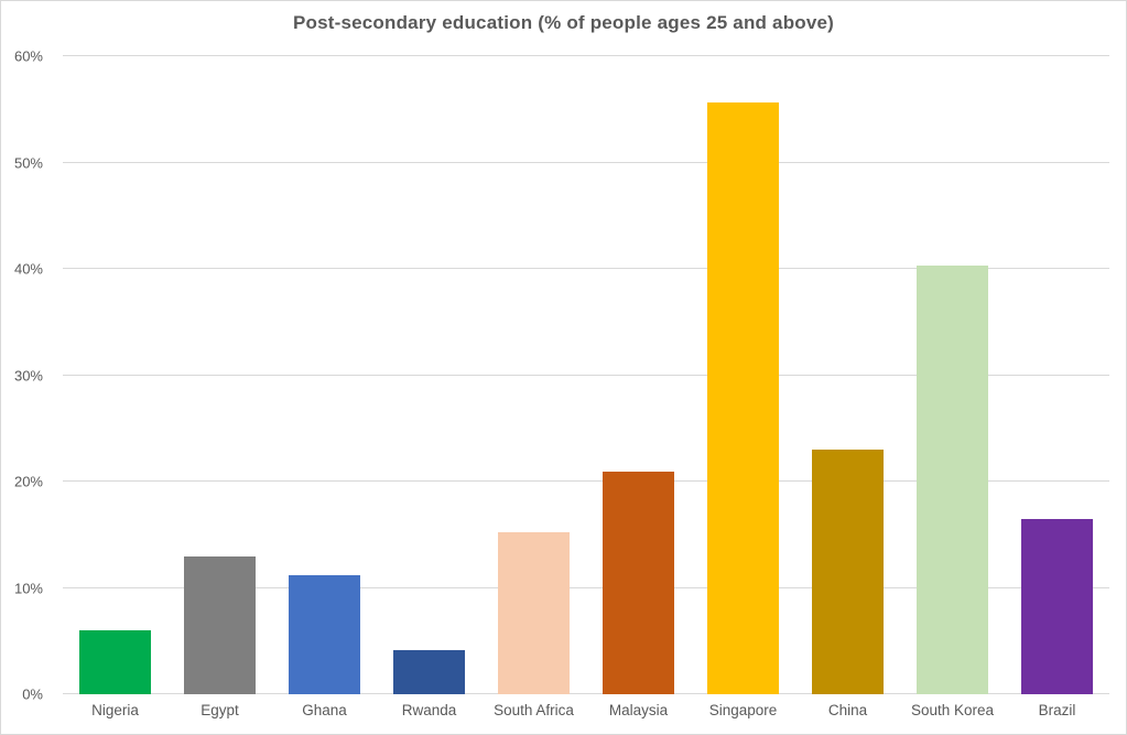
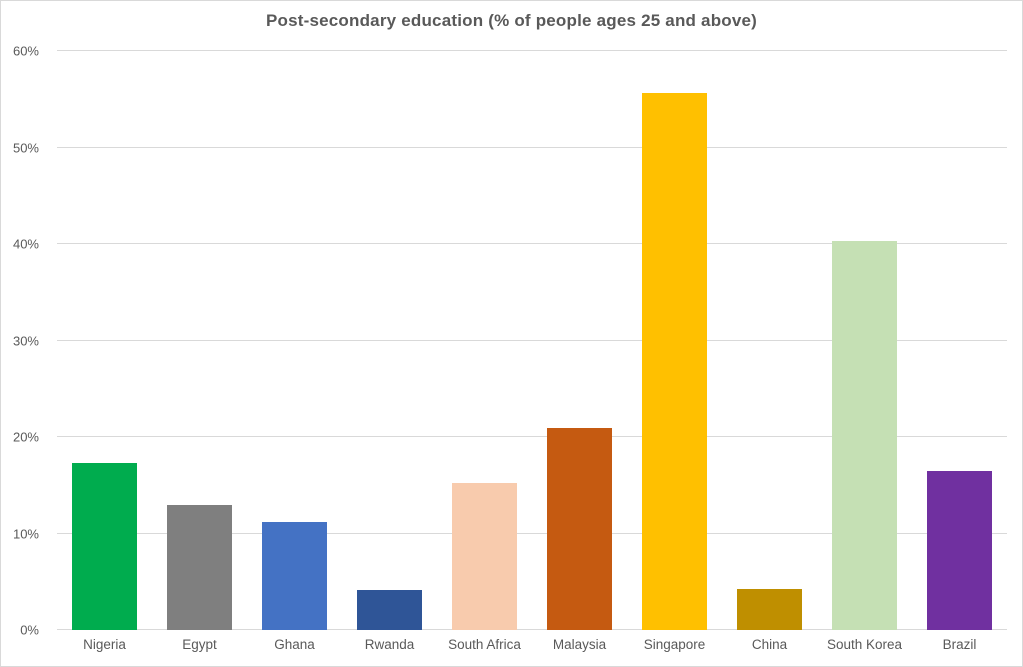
Nigeria: 6% -> 17%
China: 23% -> 4%
